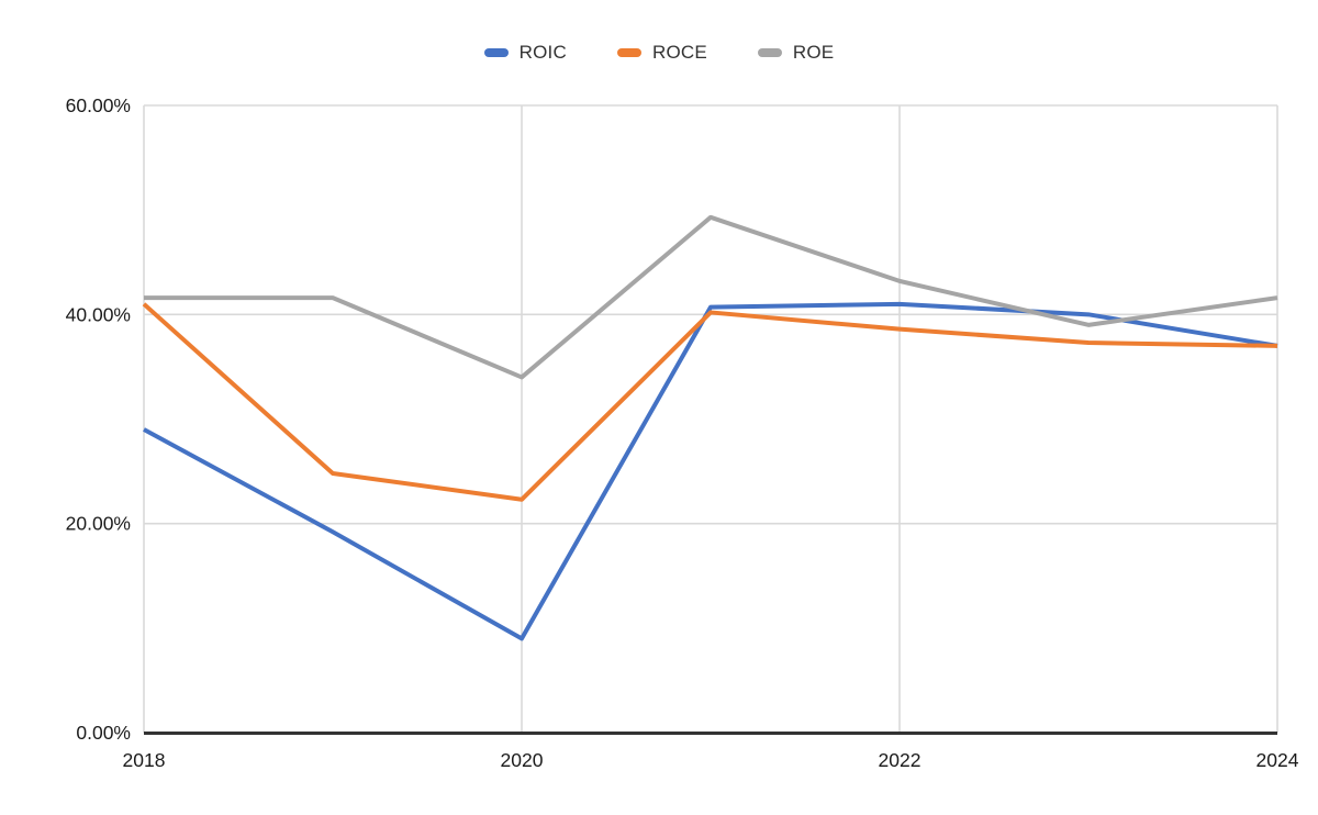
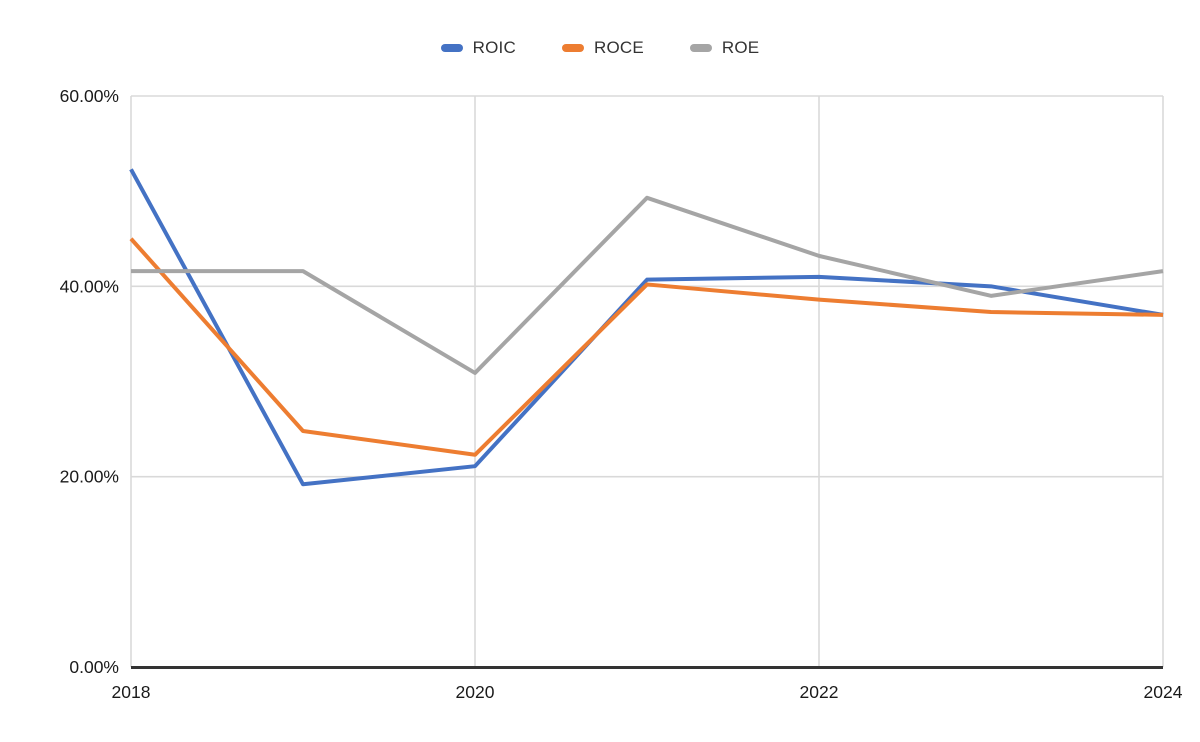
ROIC/2018: 29% -> 52%
ROCE/2018: 41% -> 45%
ROIC/2020: 9% -> 21%
ROE/2020: 34% -> 31%
